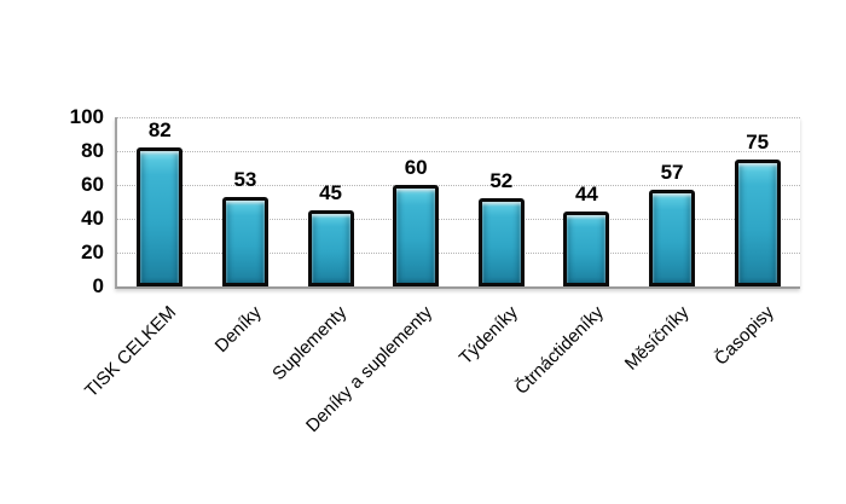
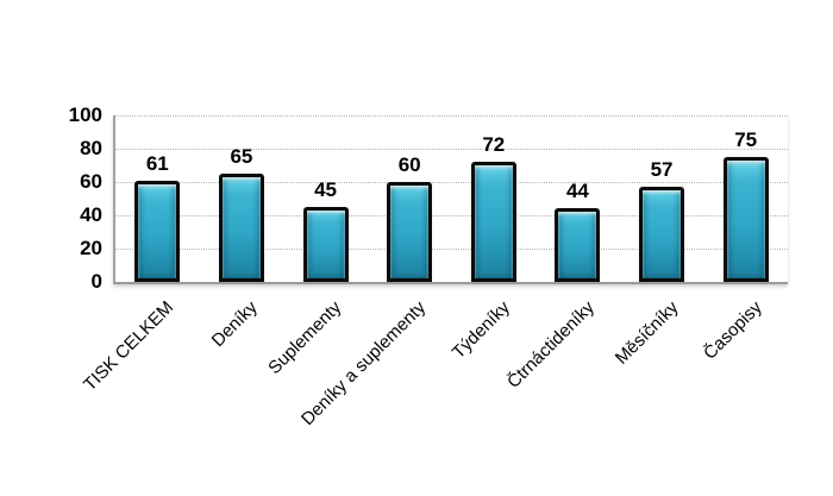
TISK CELKEM: 82 -> 61
Deníky: 53 -> 65
Týdeníky: 52 -> 72
